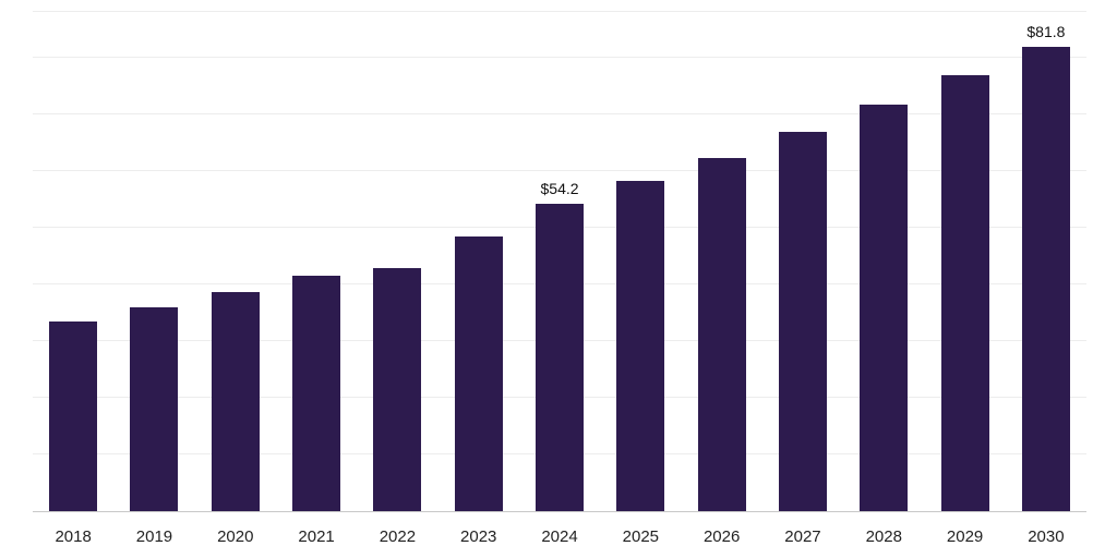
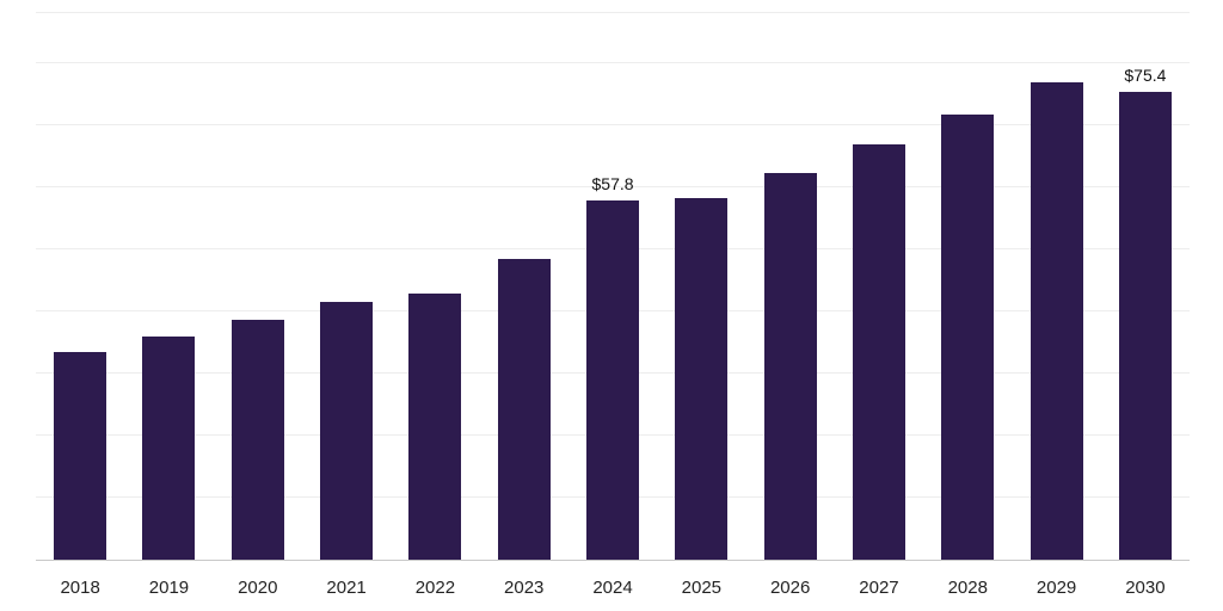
2024: $54.2 -> $57.8
2030: $81.8 -> $75.4
